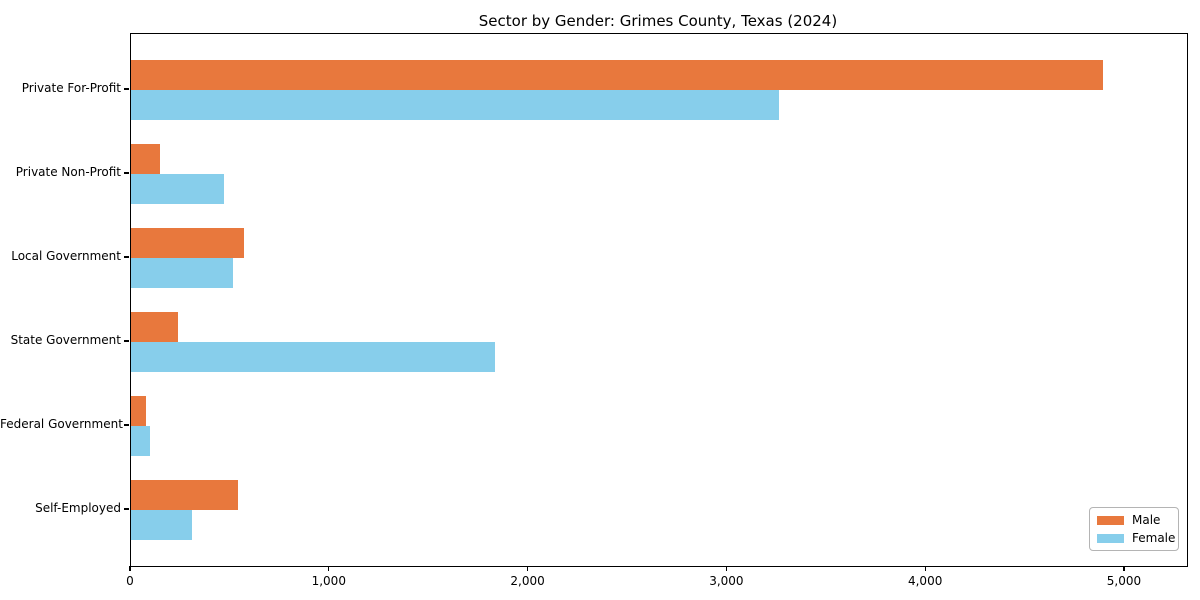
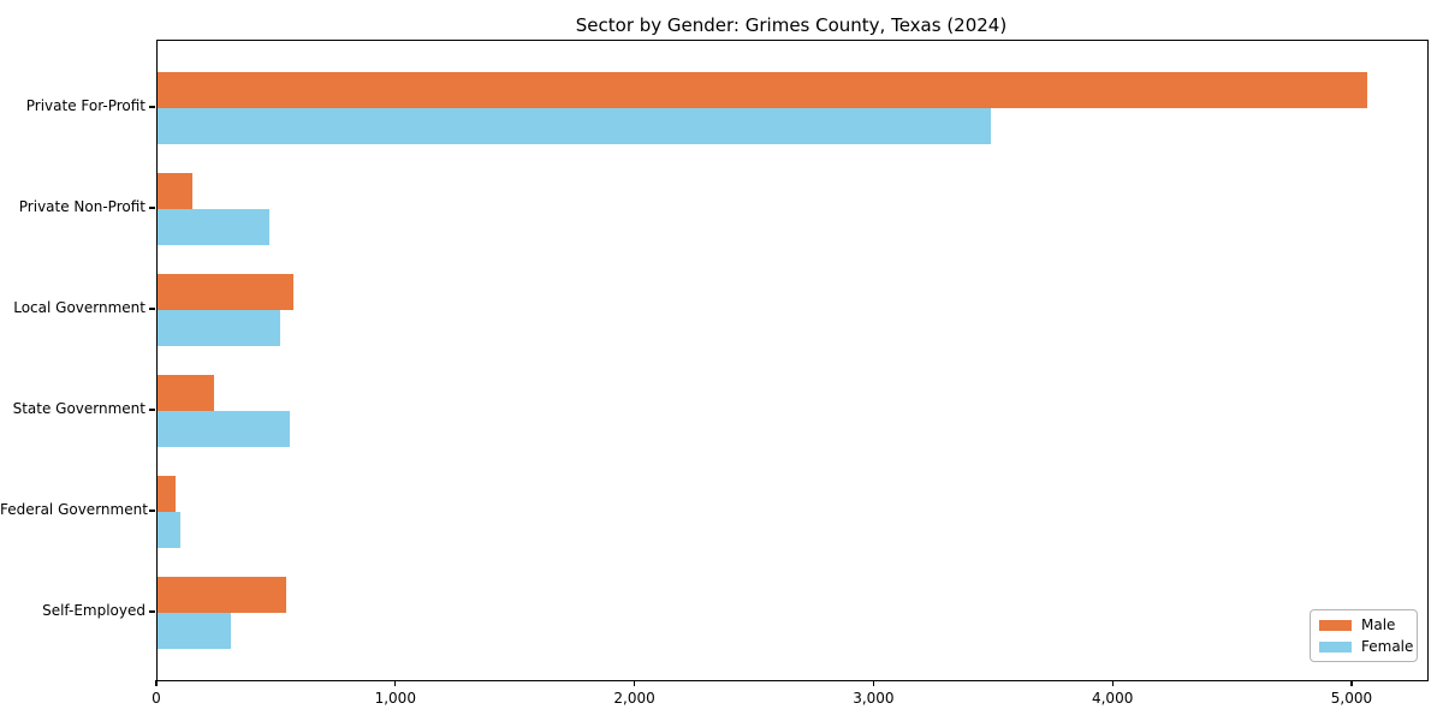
Male/Private For-Profit: 4890 -> 5060
Female/Private For-Profit: 3260 -> 3480
Female/State Government: 1830 -> 560
